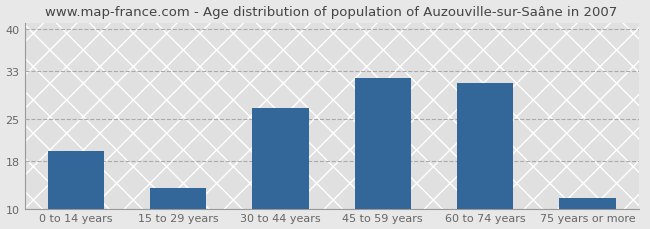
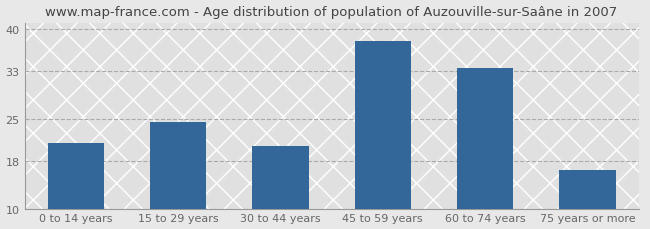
0 to 14 years: 19.6 -> 21.0
15 to 29 years: 13.4 -> 24.5
30 to 44 years: 26.8 -> 20.5
45 to 59 years: 31.8 -> 38.0
60 to 74 years: 31.0 -> 33.5
75 years or more: 11.8 -> 16.5
